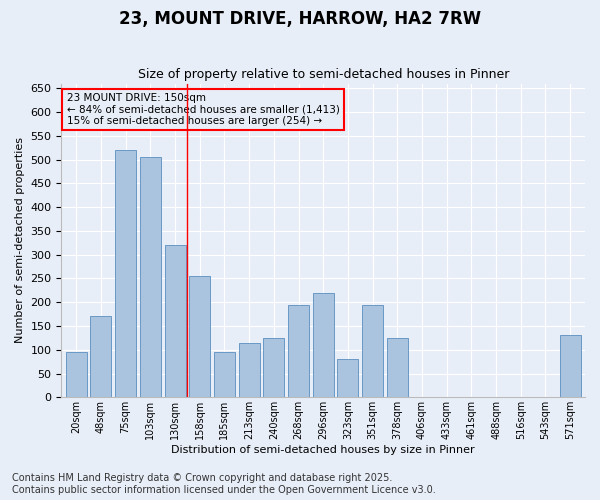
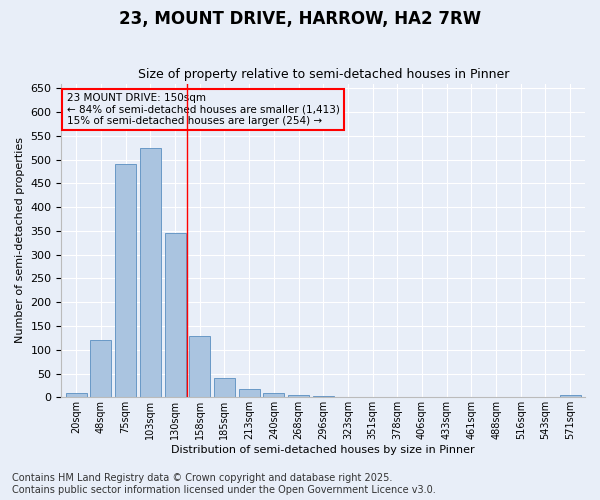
20sqm: 95 -> 10
48sqm: 170 -> 120
75sqm: 520 -> 490
103sqm: 505 -> 525
130sqm: 320 -> 345
158sqm: 255 -> 128
185sqm: 95 -> 40
213sqm: 115 -> 17
240sqm: 125 -> 8
268sqm: 195 -> 5
296sqm: 220 -> 3
323sqm: 80 -> 1
351sqm: 195 -> 1
378sqm: 125 -> 1
571sqm: 130 -> 4
